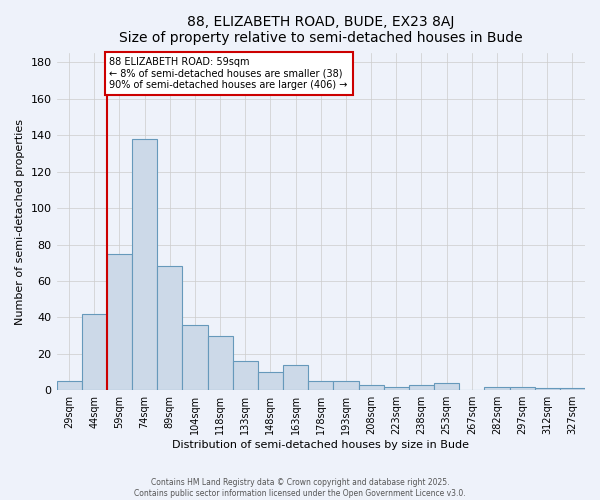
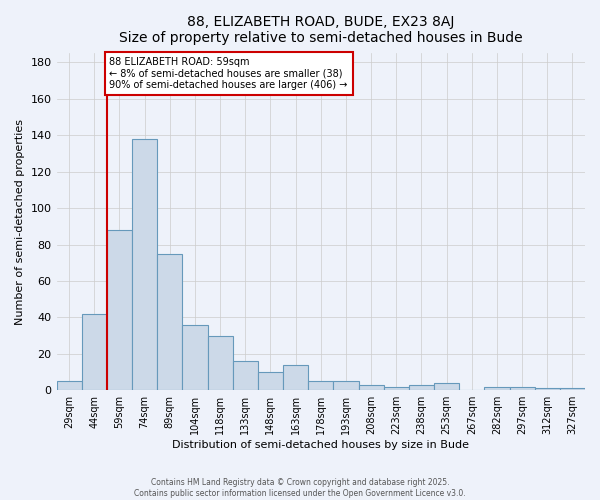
59sqm: 75 -> 88
89sqm: 68 -> 75
